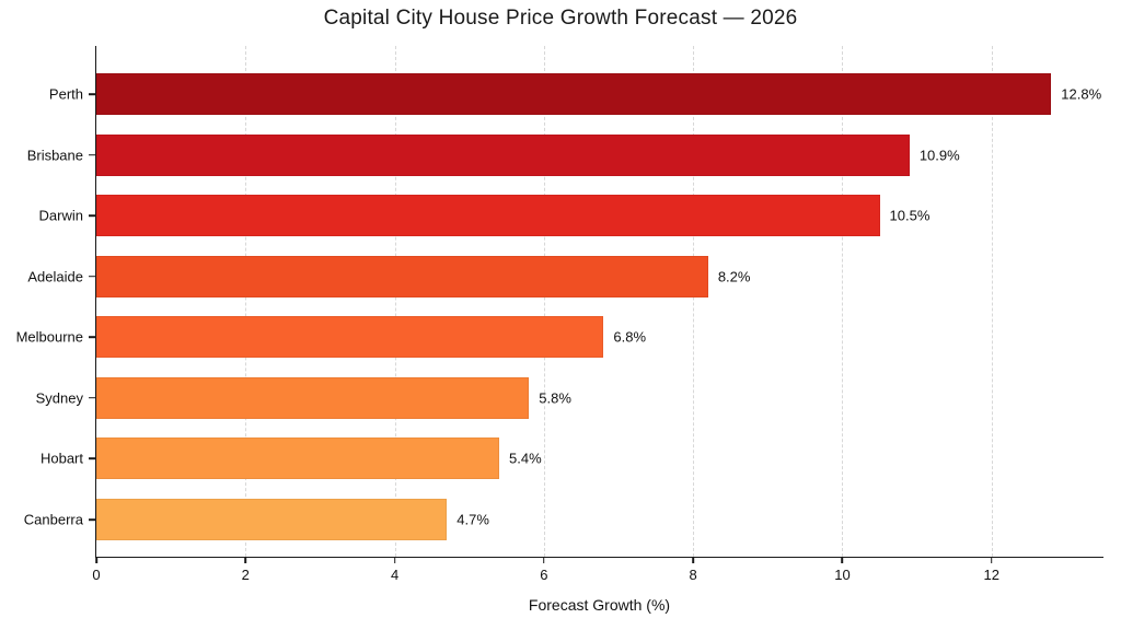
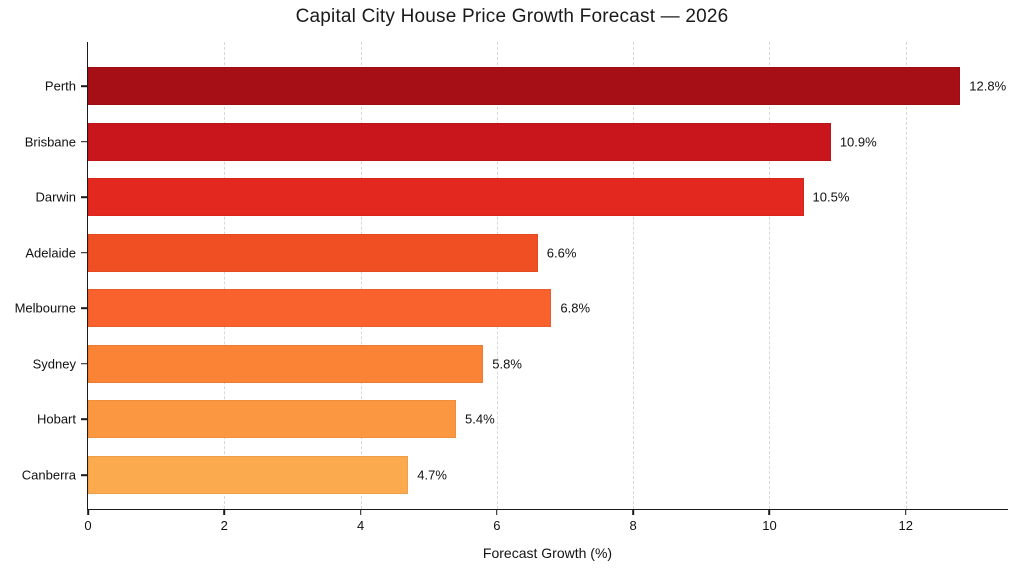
Adelaide: 8.2% -> 6.6%
